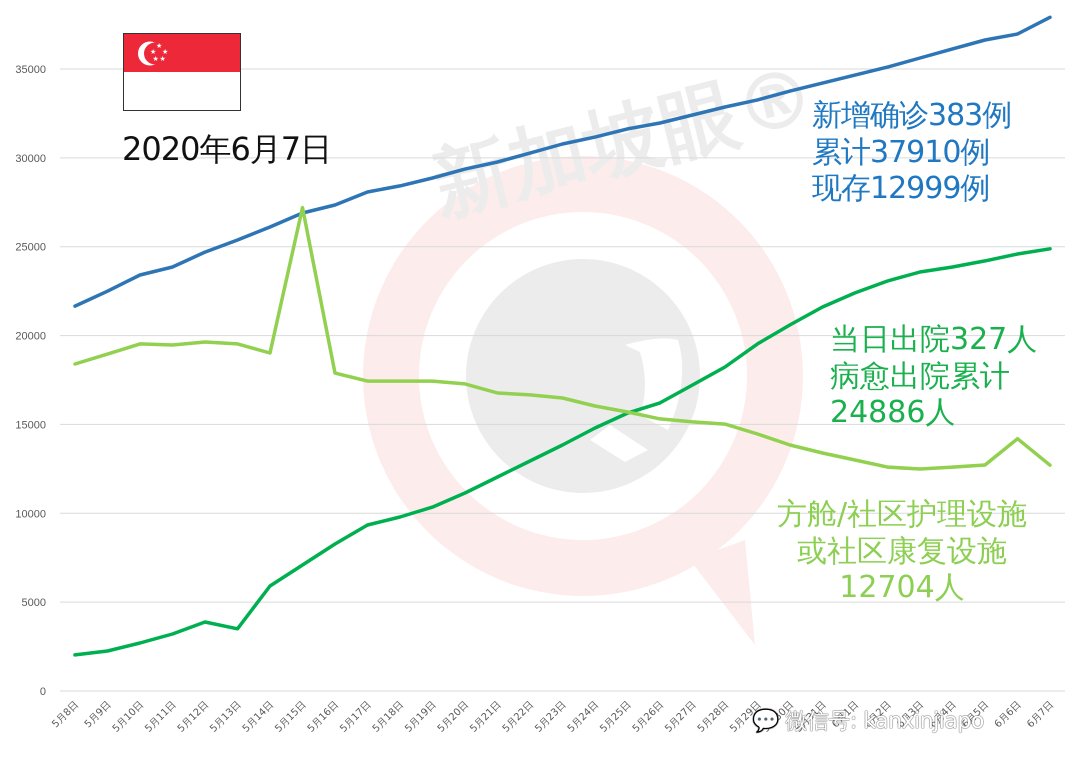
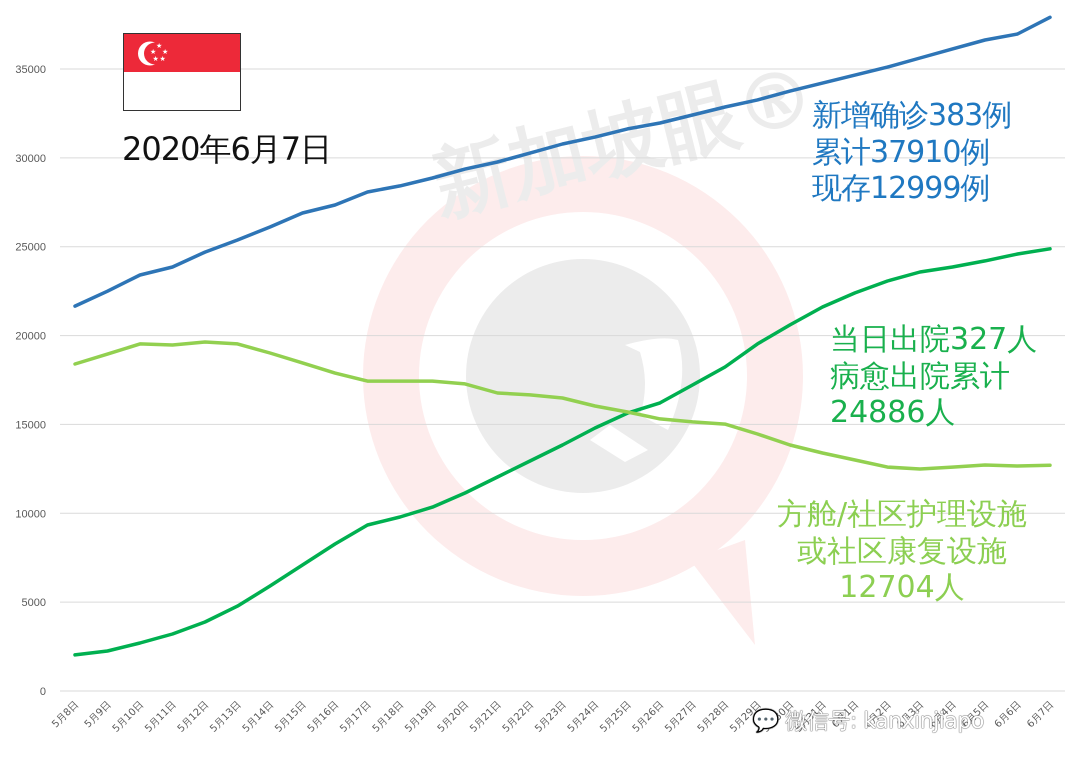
病愈出院累计/5月13日: 3500 -> 4800
方舱/社区护理设施或社区康复设施/5月15日: 27200 -> 18500
方舱/社区护理设施或社区康复设施/6月6日: 14200 -> 12700
